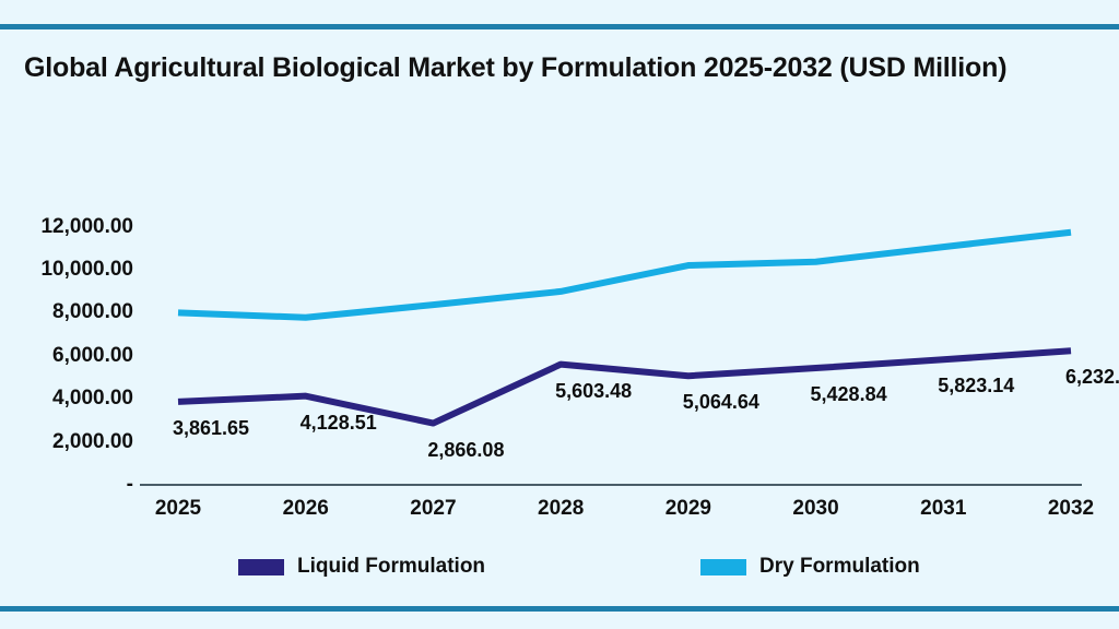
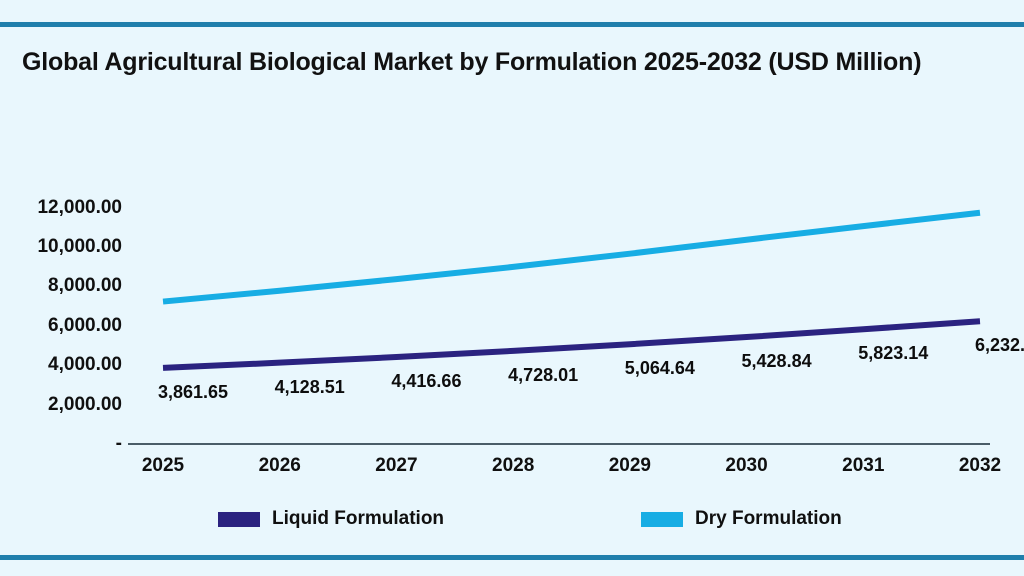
Dry Formulation/2025: 8000 -> 7200
Liquid Formulation/2027: 2,866.08 -> 4,416.66
Liquid Formulation/2028: 5,603.48 -> 4,728.01
Dry Formulation/2029: 10200 -> 9700
